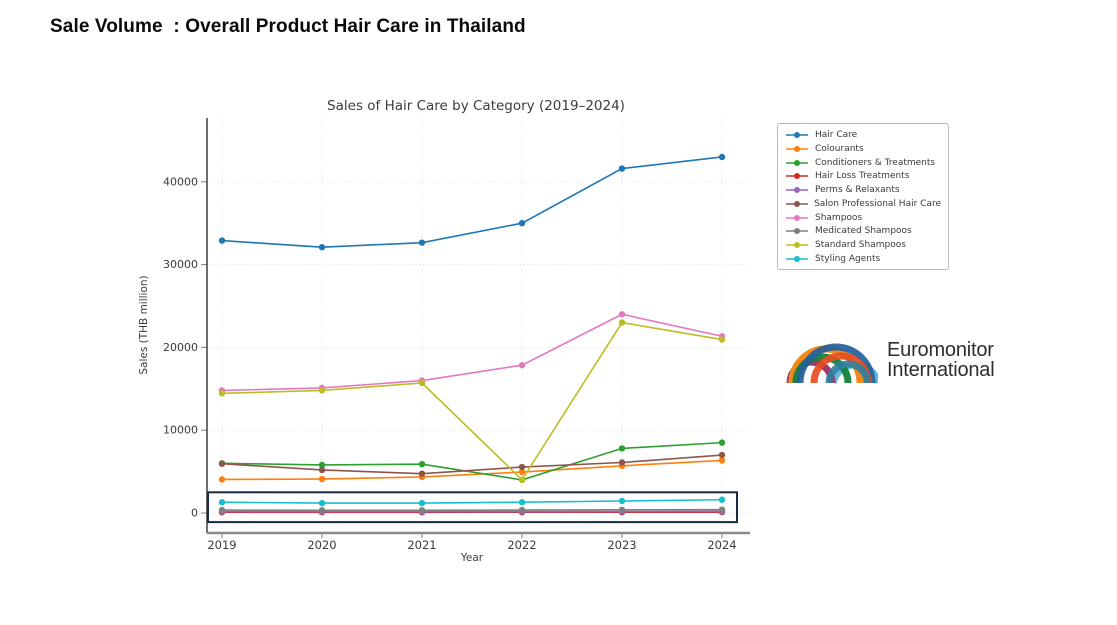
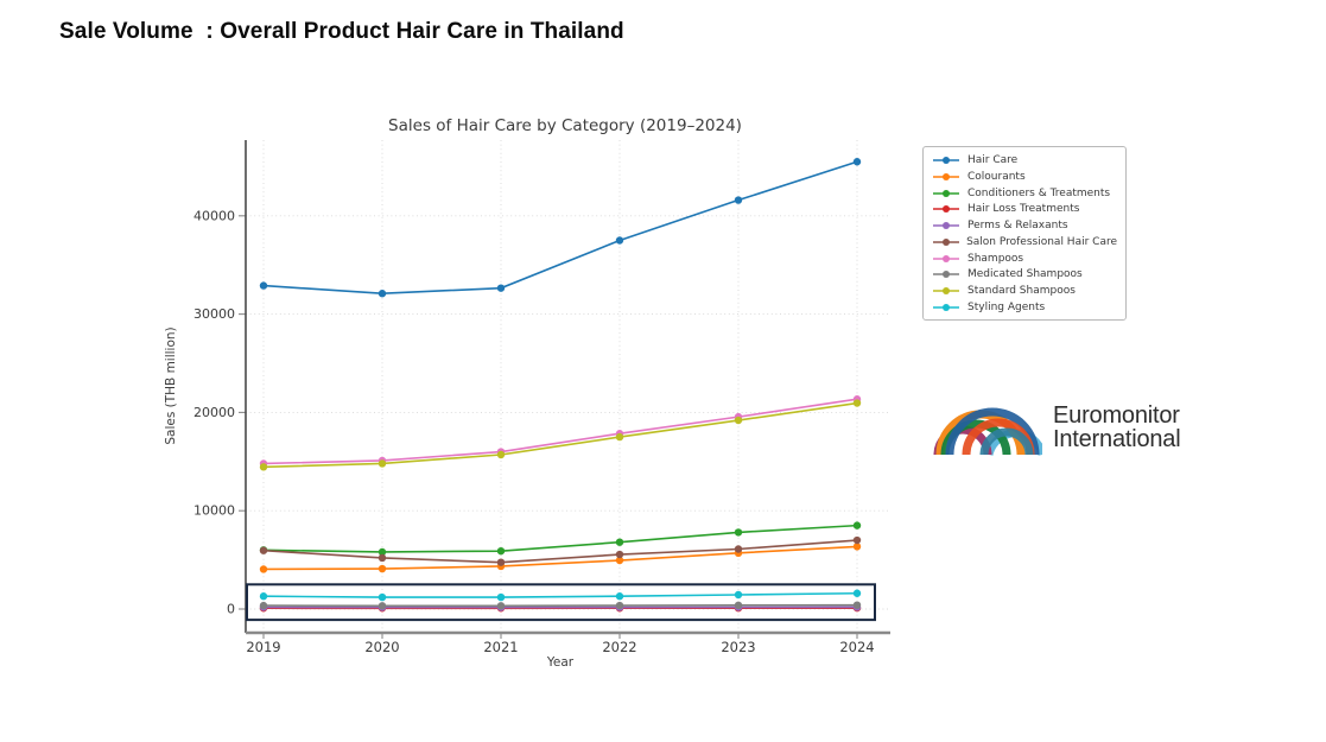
Hair Care/2022: 35000 -> 38000
Conditioners & Treatments/2022: 4000 -> 7000
Standard Shampoos/2022: 4000 -> 18000
Shampoos/2023: 24000 -> 20000
Standard Shampoos/2023: 23000 -> 19000
Hair Care/2024: 43000 -> 46000
